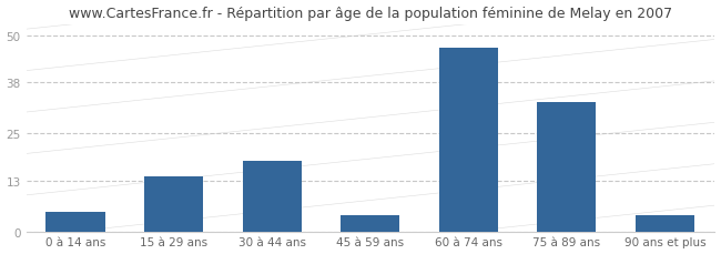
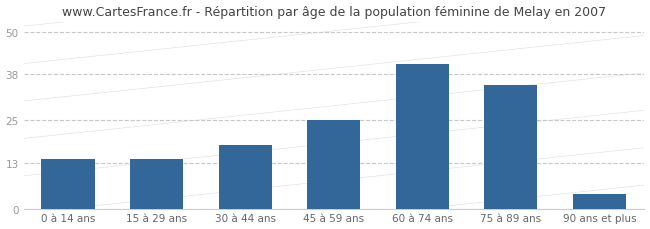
0 à 14 ans: 5 -> 14
45 à 59 ans: 4 -> 25
60 à 74 ans: 47 -> 41
75 à 89 ans: 33 -> 35
